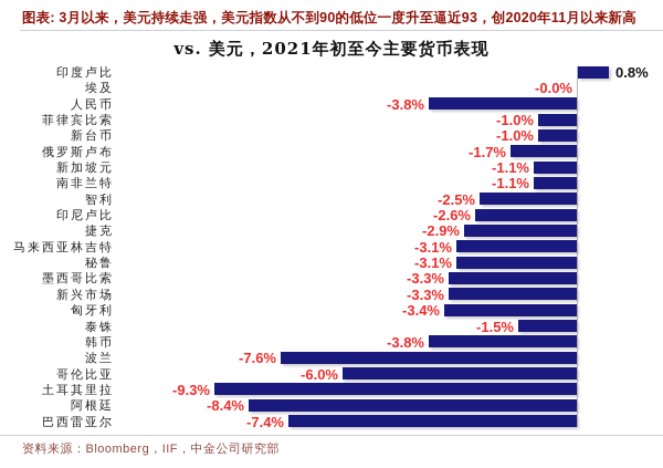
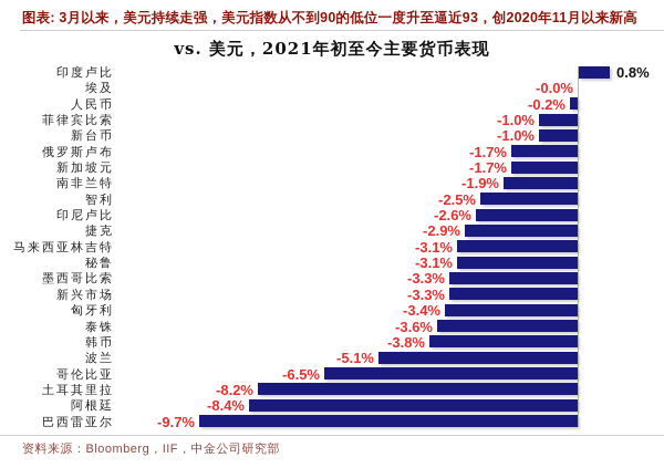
人民币: -3.8% -> -0.2%
新加坡元: -1.1% -> -1.7%
南非兰特: -1.1% -> -1.9%
泰铢: -1.5% -> -3.6%
波兰: -7.6% -> -5.1%
哥伦比亚: -6.0% -> -6.5%
土耳其里拉: -9.3% -> -8.2%
巴西雷亚尔: -7.4% -> -9.7%
